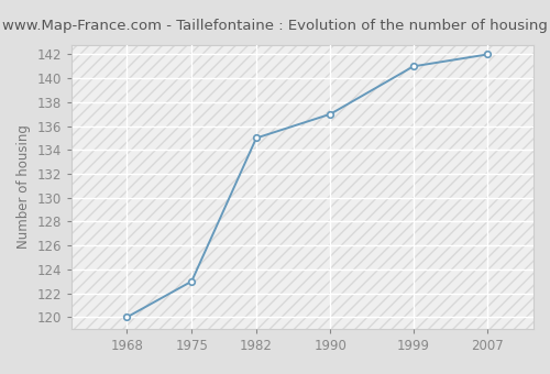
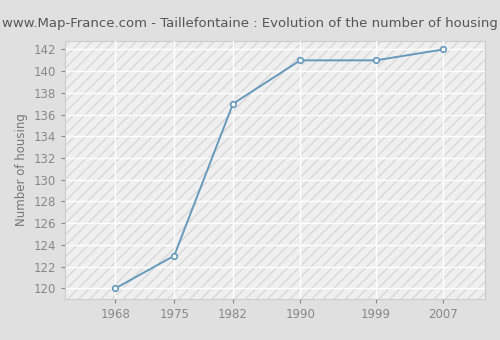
1982: 135 -> 137
1990: 137 -> 141
